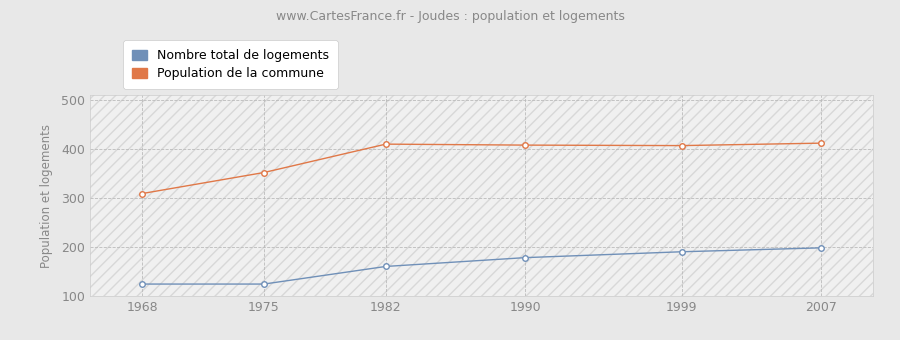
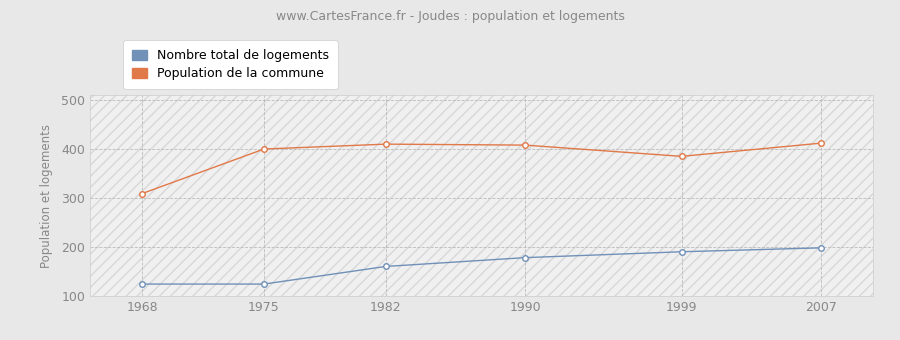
Population de la commune/1975: 352 -> 400
Population de la commune/1999: 407 -> 385
